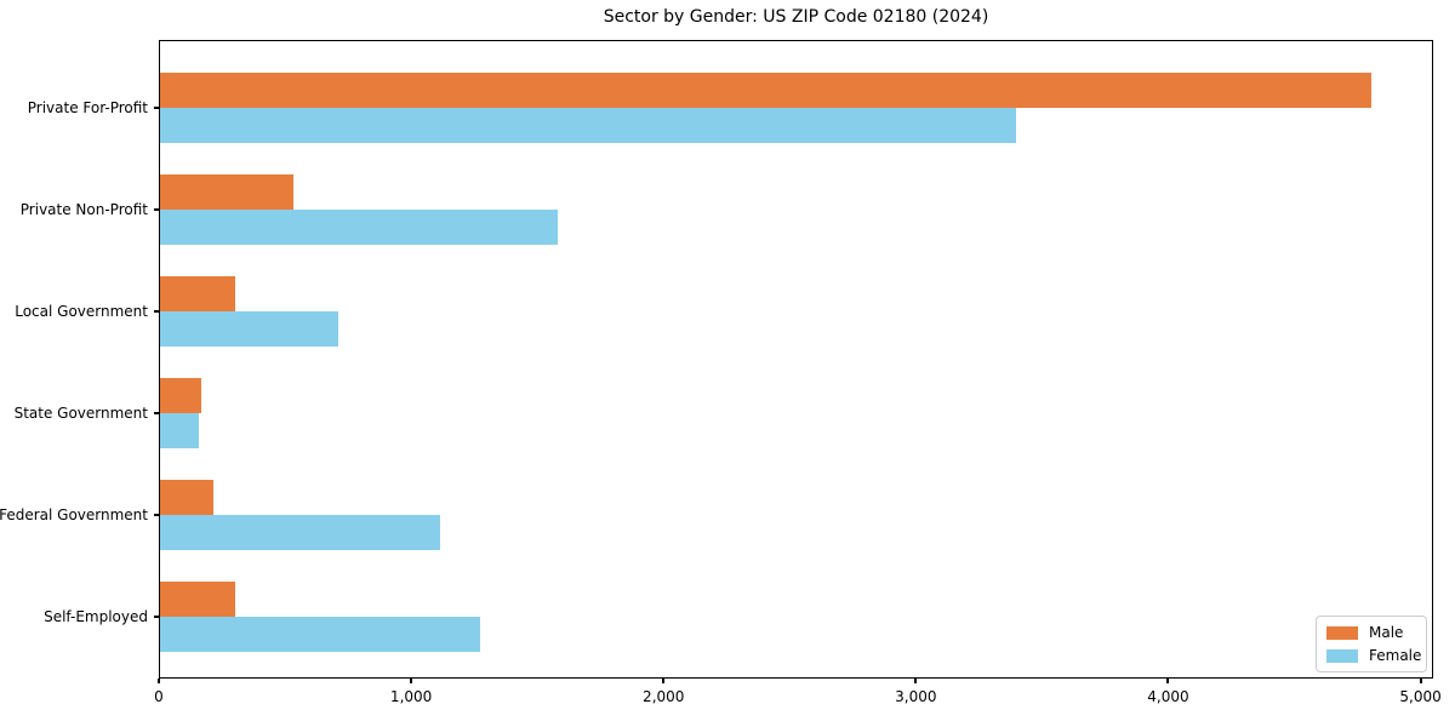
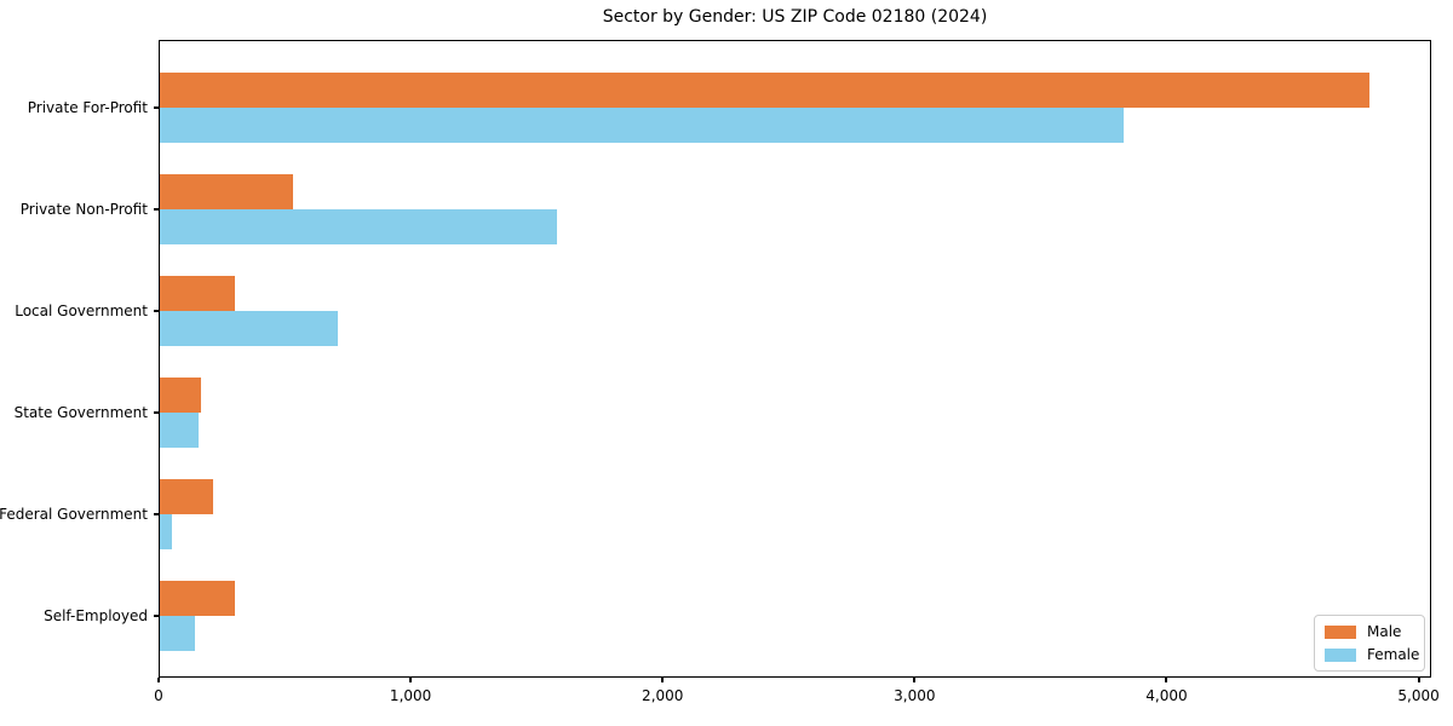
Female/Private For-Profit: 3400 -> 3830
Female/Federal Government: 1110 -> 50
Female/Self-Employed: 1270 -> 140
